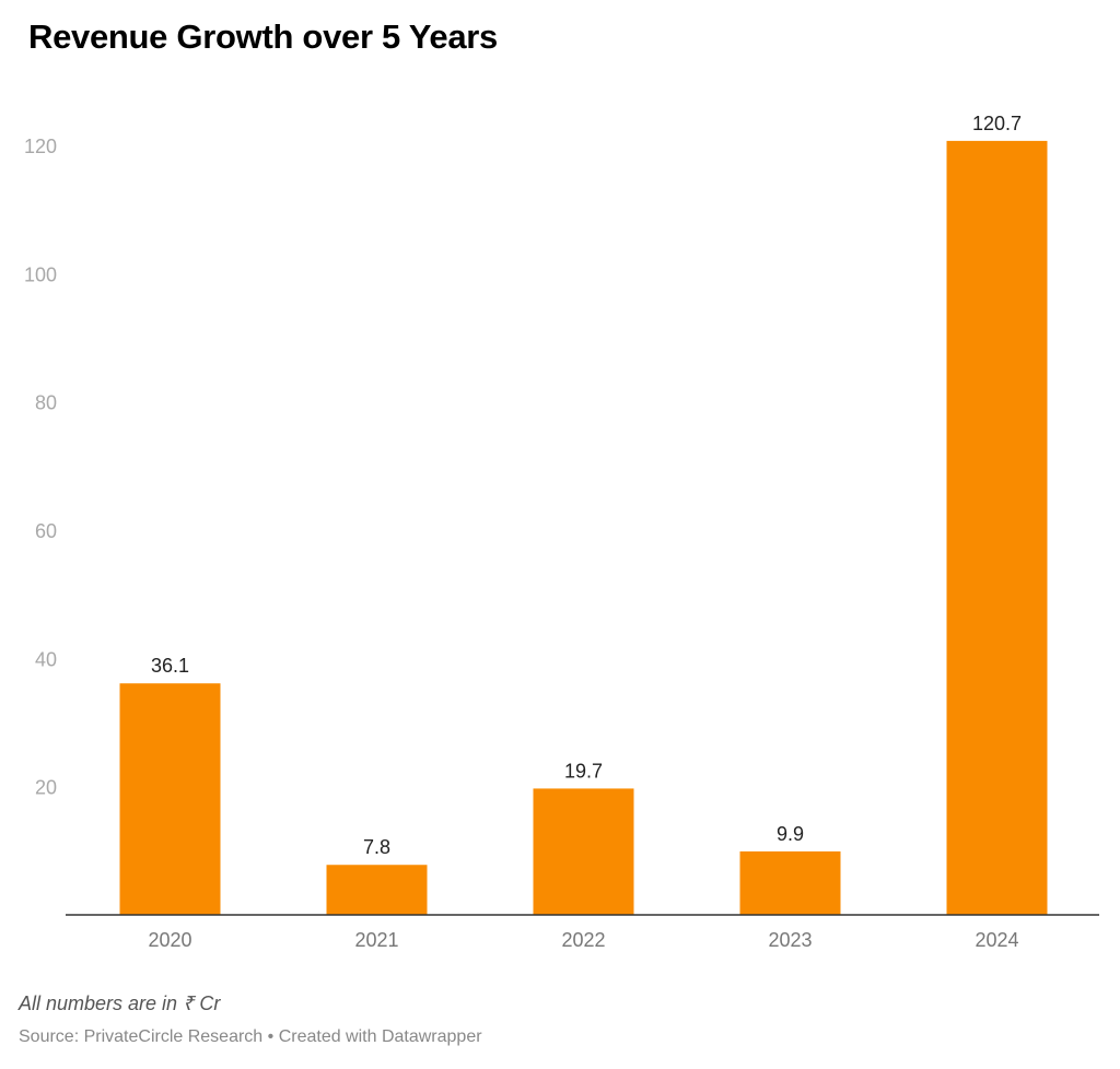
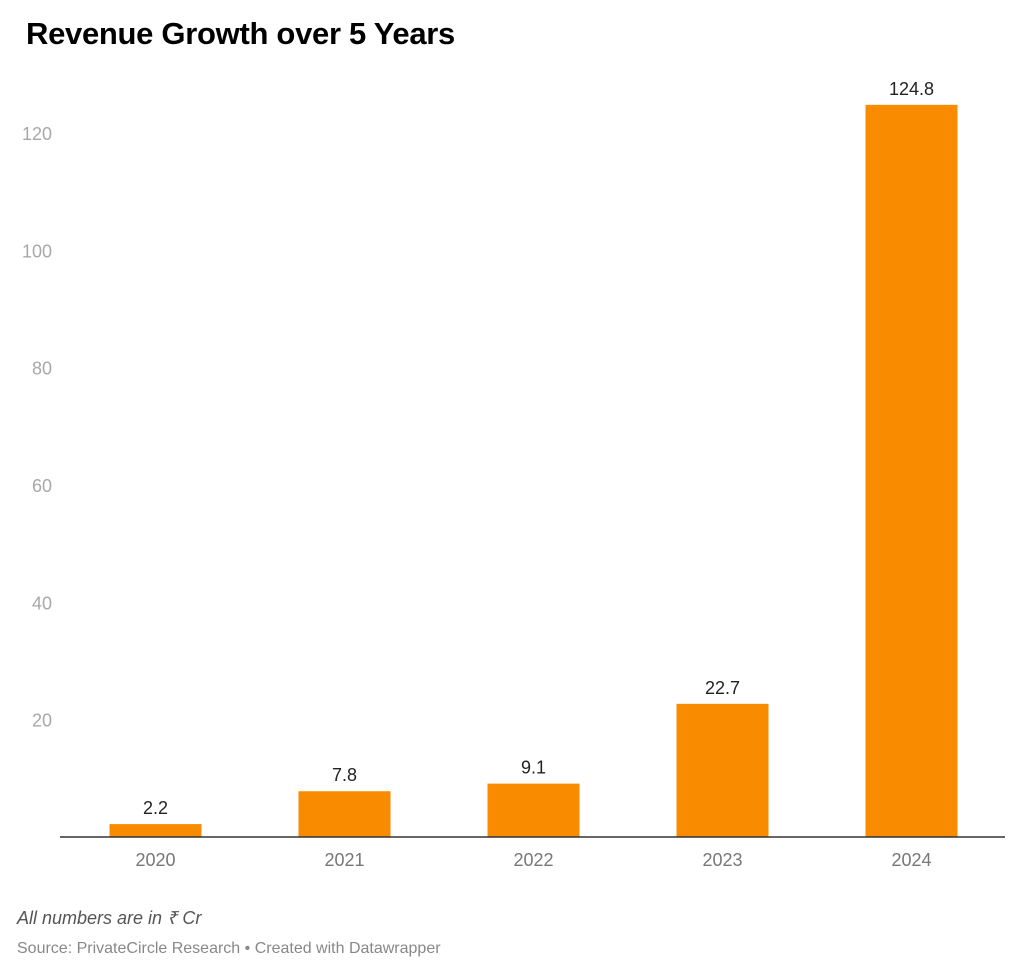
2020: 36.1 -> 2.2
2022: 19.7 -> 9.1
2023: 9.9 -> 22.7
2024: 120.7 -> 124.8
